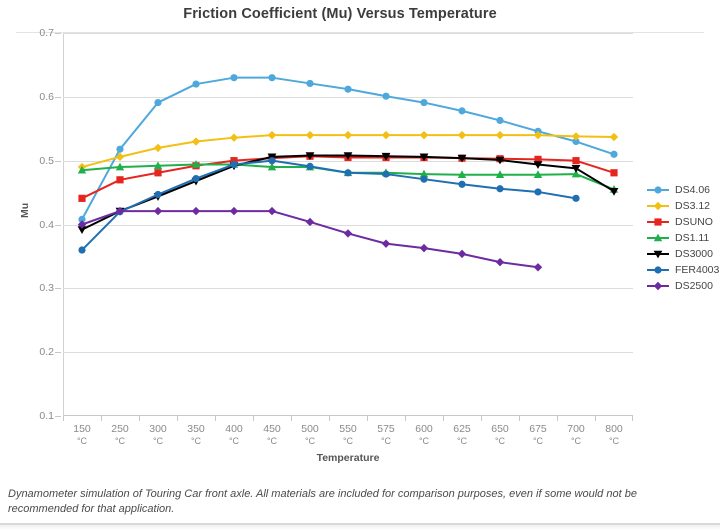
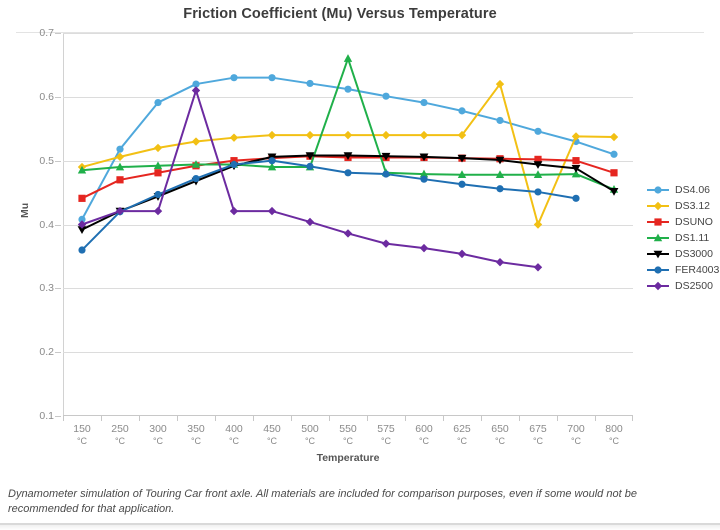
DS2500/350: 0.42 -> 0.61
DS1.11/550: 0.48 -> 0.66
DS3.12/650: 0.54 -> 0.62
DS3.12/675: 0.54 -> 0.40
